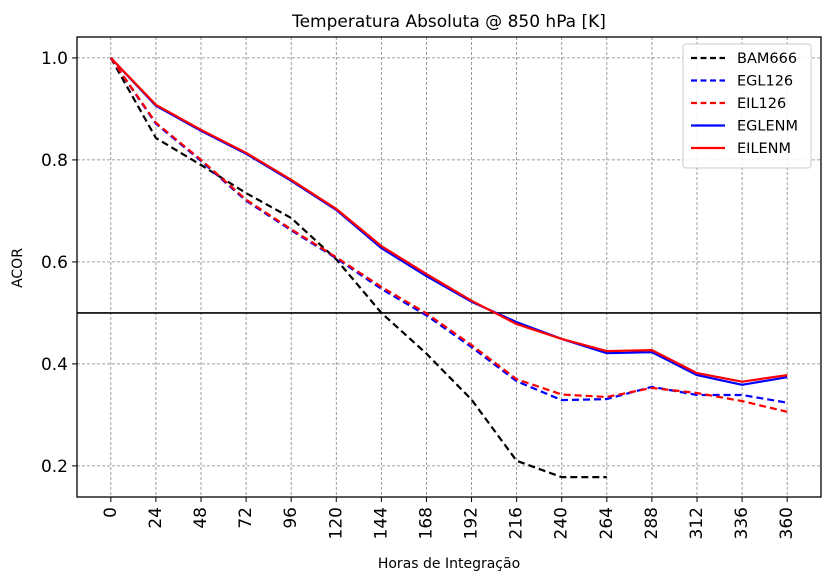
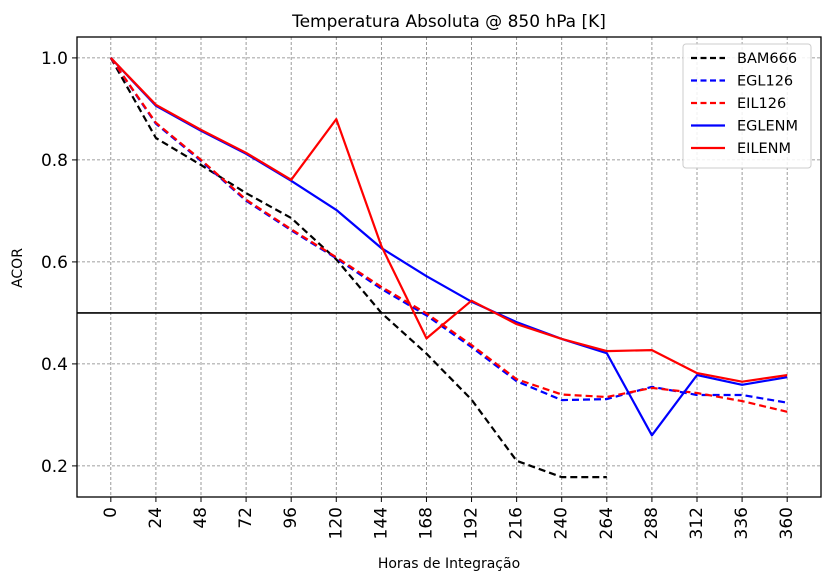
EILENM/120: 0.70 -> 0.88
EILENM/168: 0.58 -> 0.45
EGLENM/288: 0.42 -> 0.26
